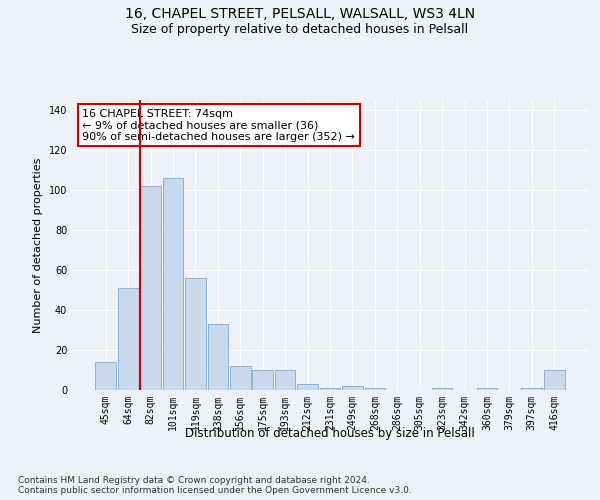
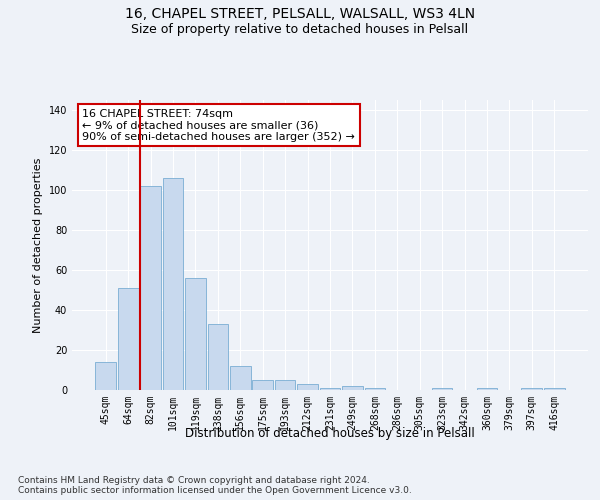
175sqm: 10 -> 5
193sqm: 10 -> 5
416sqm: 10 -> 1
